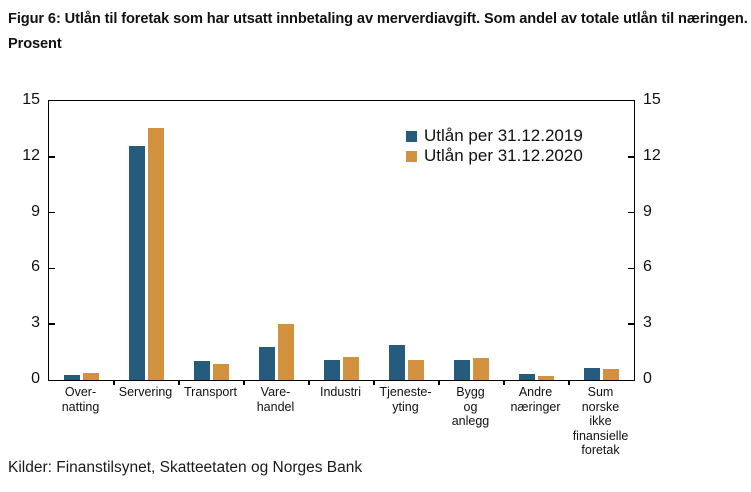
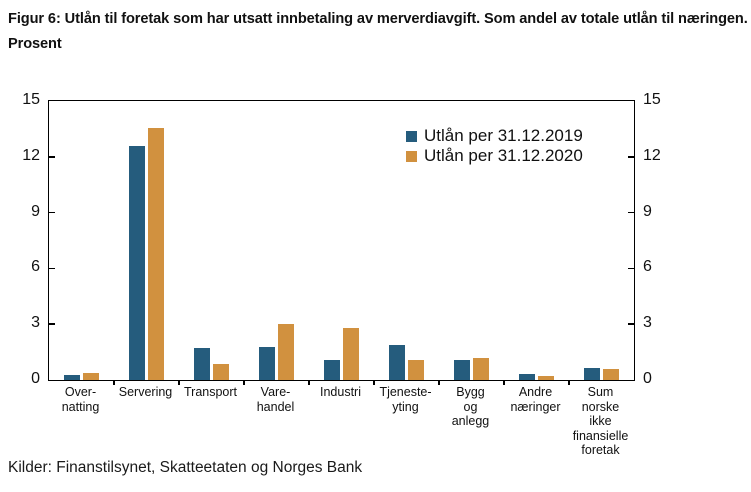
Utlån per 31.12.2019/Transport: 1.0 -> 1.7
Utlån per 31.12.2020/Industri: 1.2 -> 2.8
